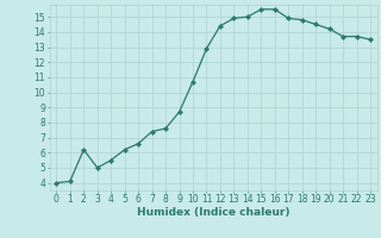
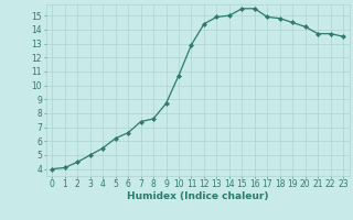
2: 6.2 -> 4.5
